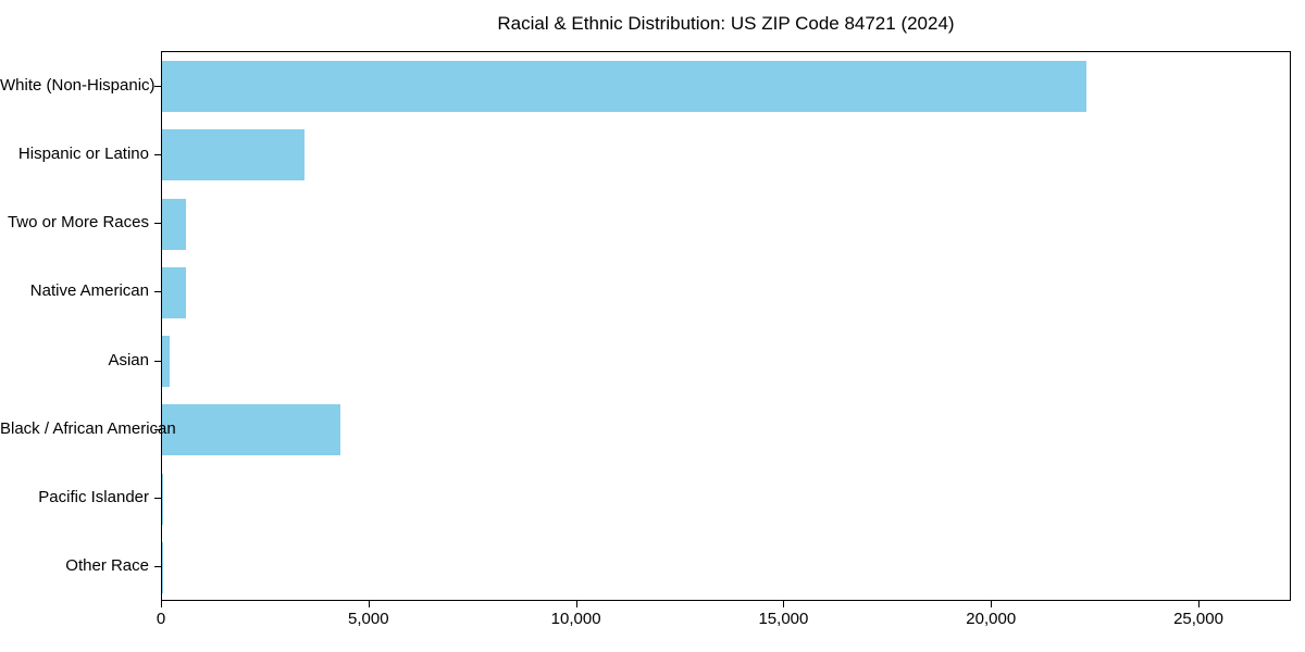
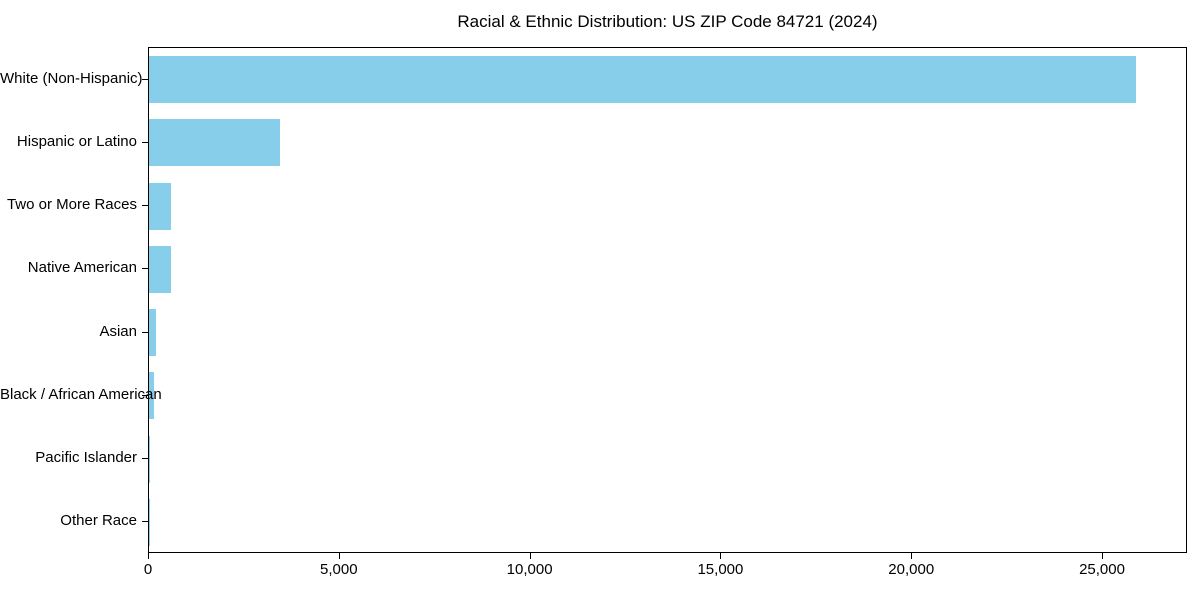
White (Non-Hispanic): 22300 -> 25900
Black / African American: 4300 -> 100
